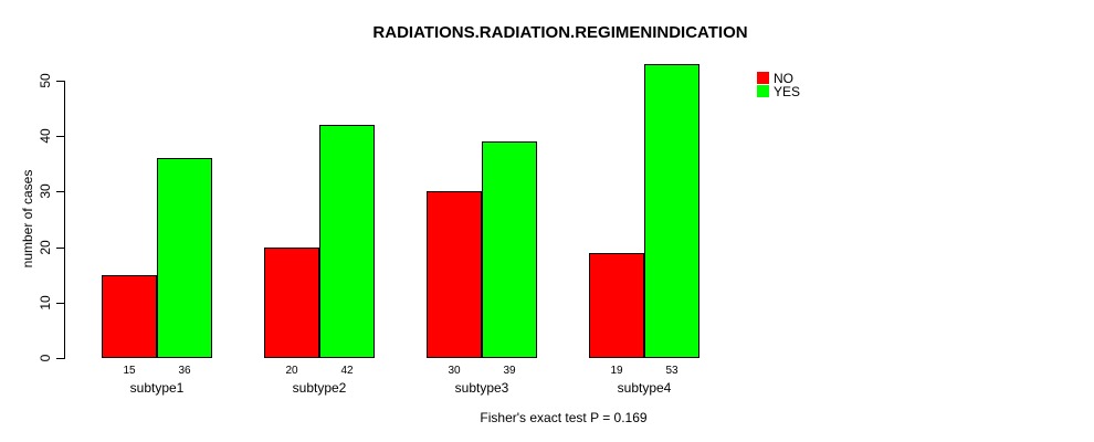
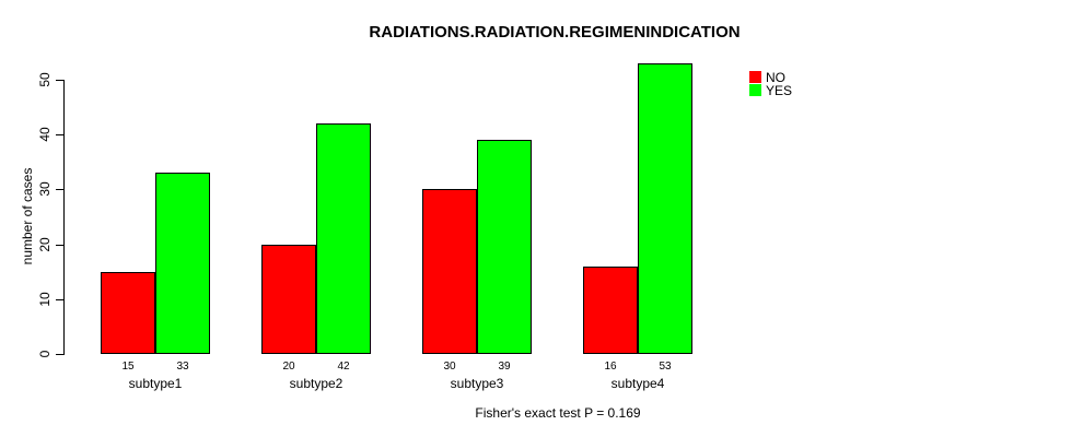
YES/subtype1: 36 -> 33
NO/subtype4: 19 -> 16
